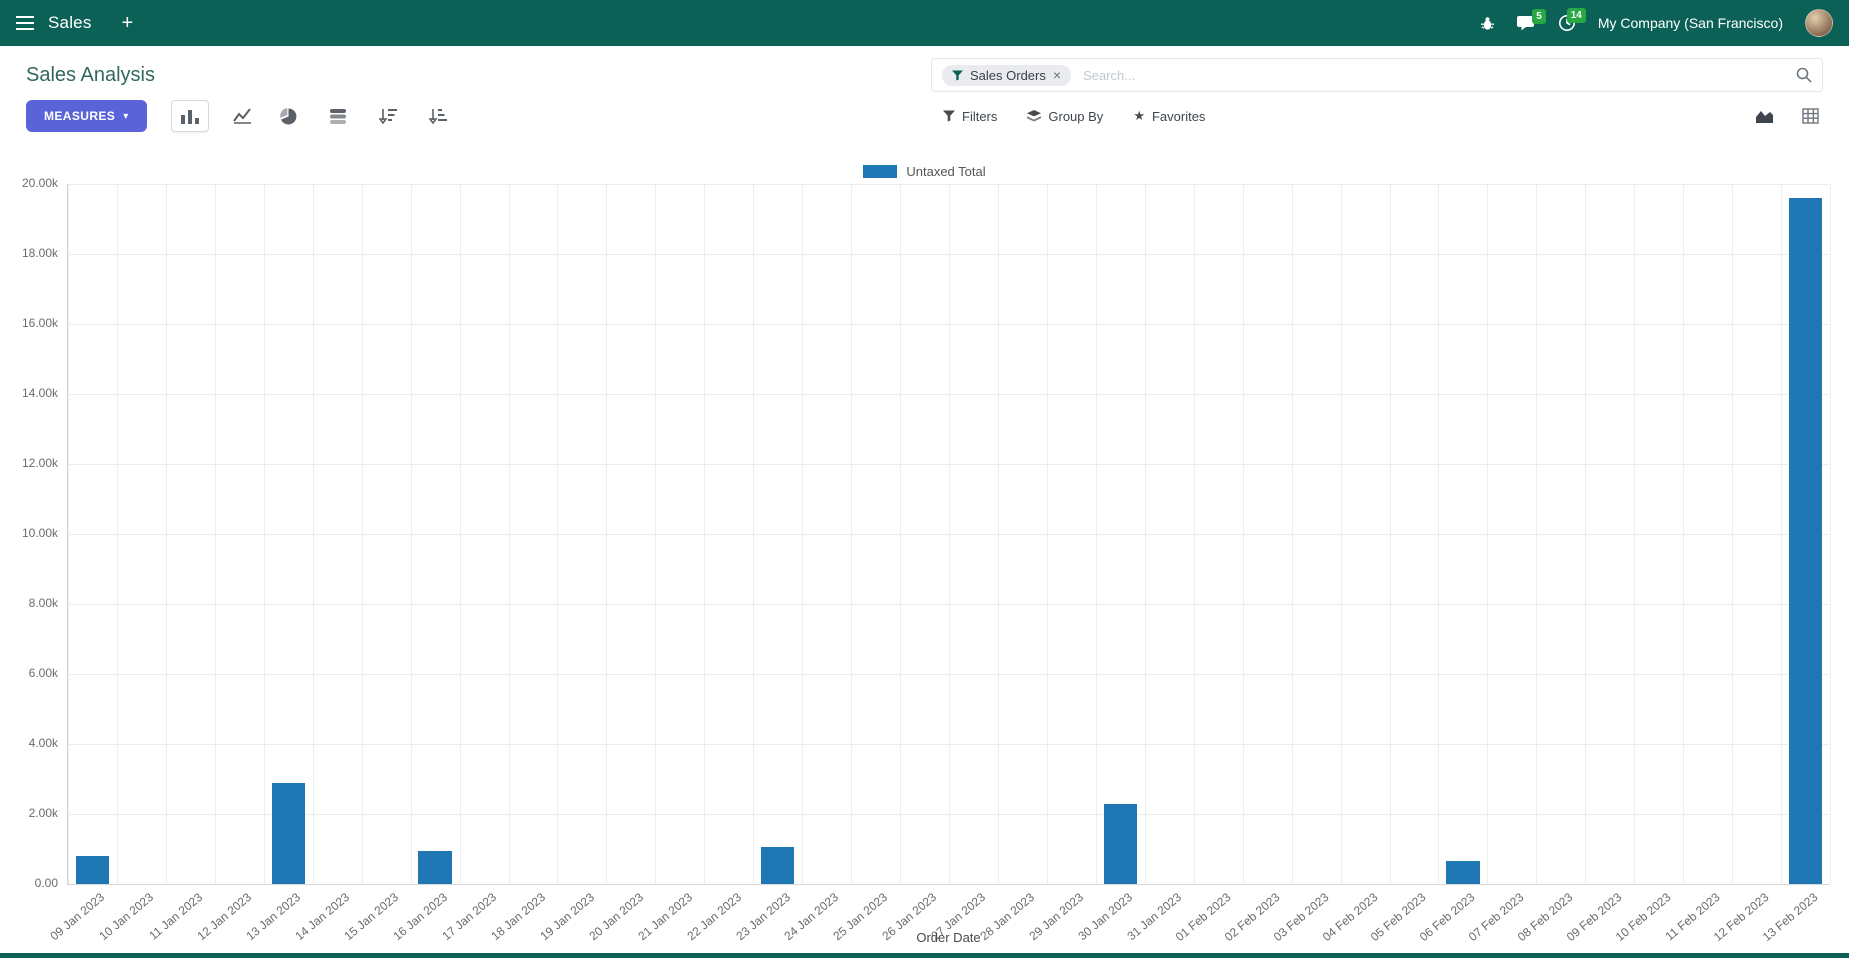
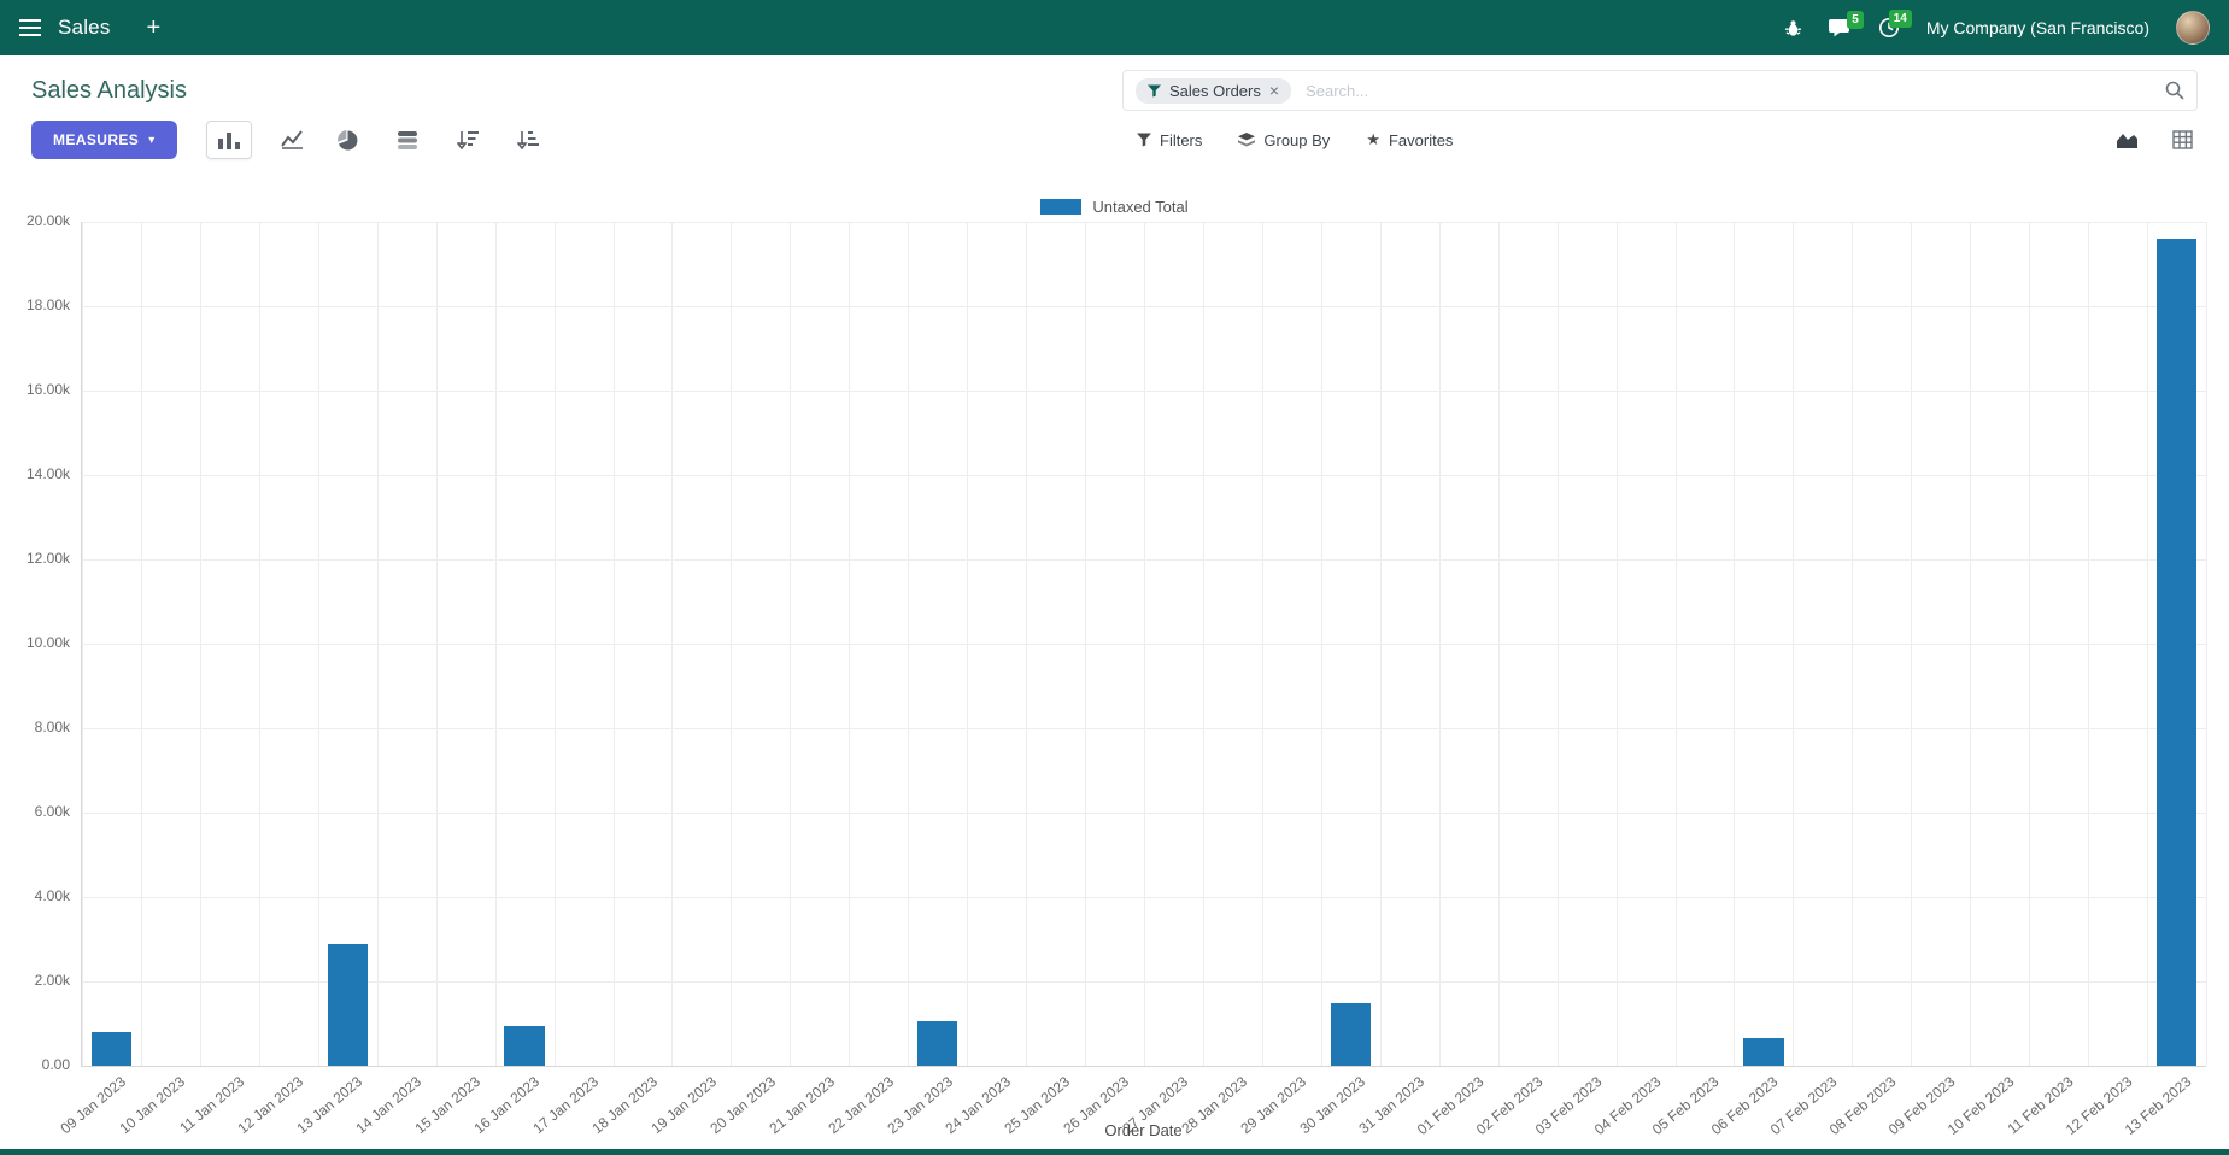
30 Jan 2023: 2.3k -> 1.5k
